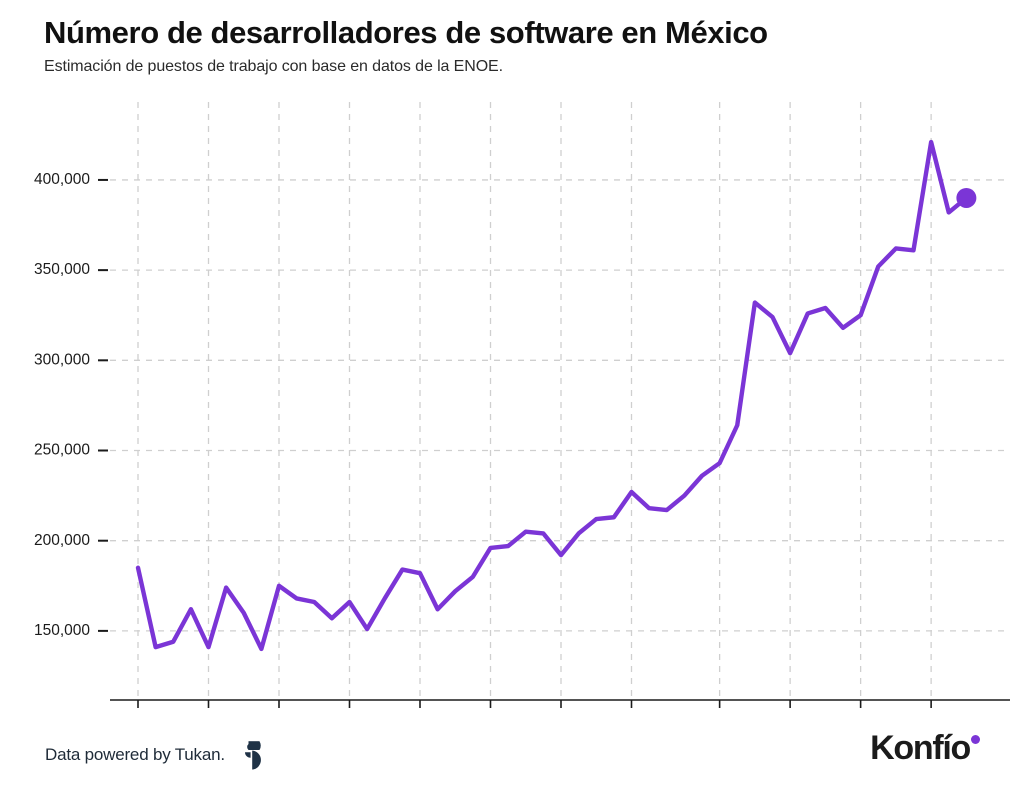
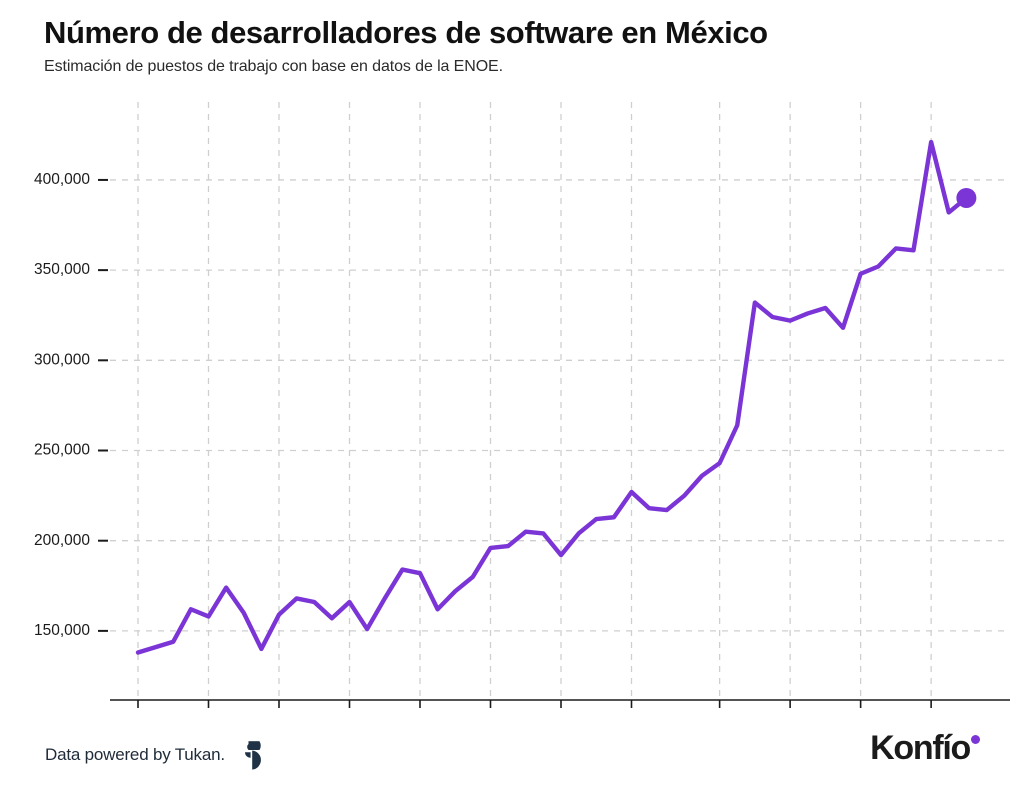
3Q12: 185000 -> 138000
3Q13: 141000 -> 158000
3Q14: 175000 -> 159000
4Q21: 304000 -> 322000
4Q22: 325000 -> 348000
